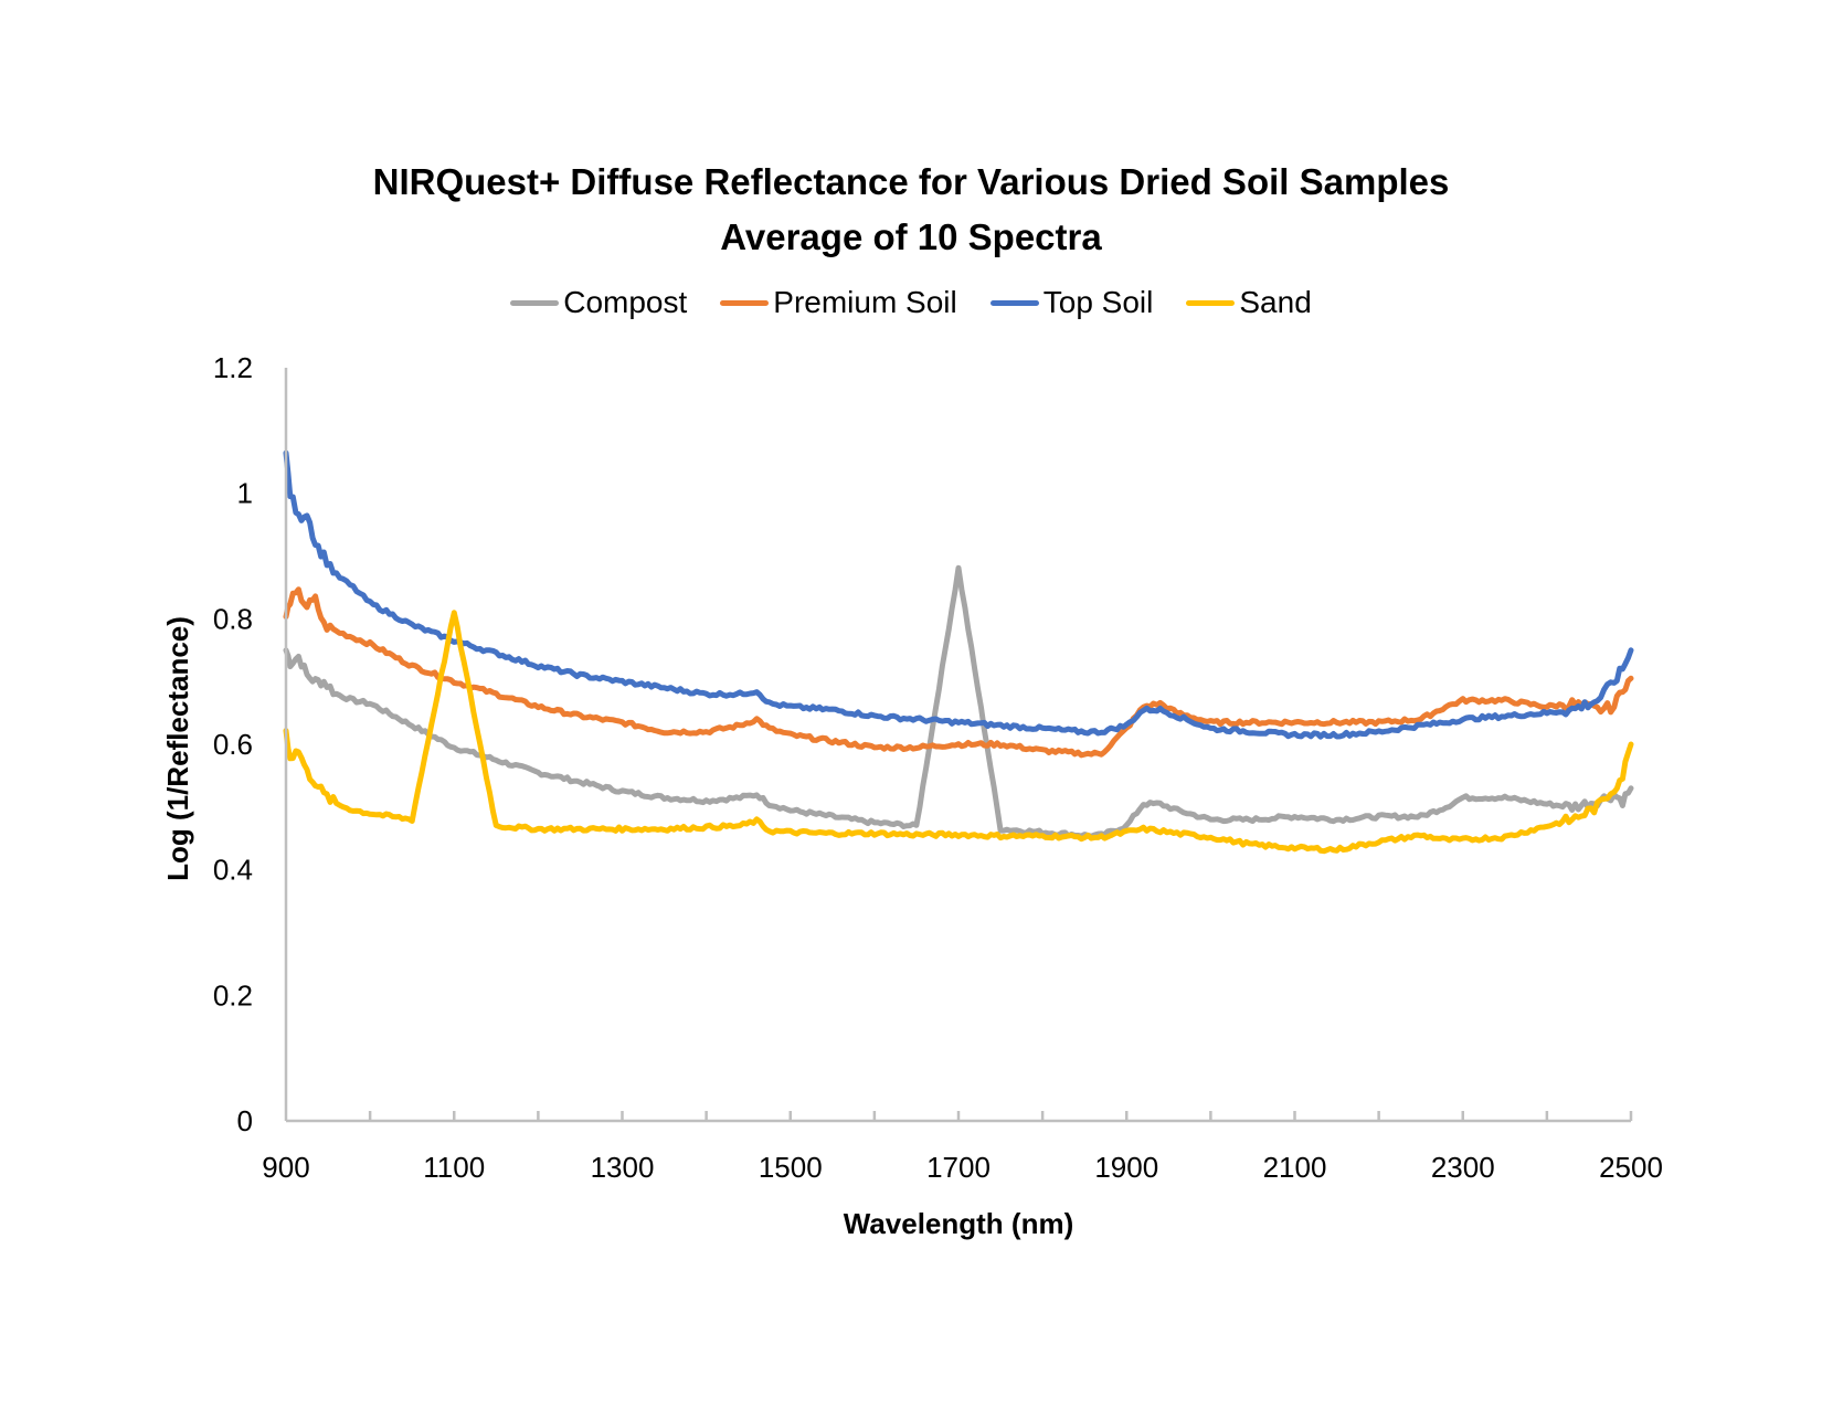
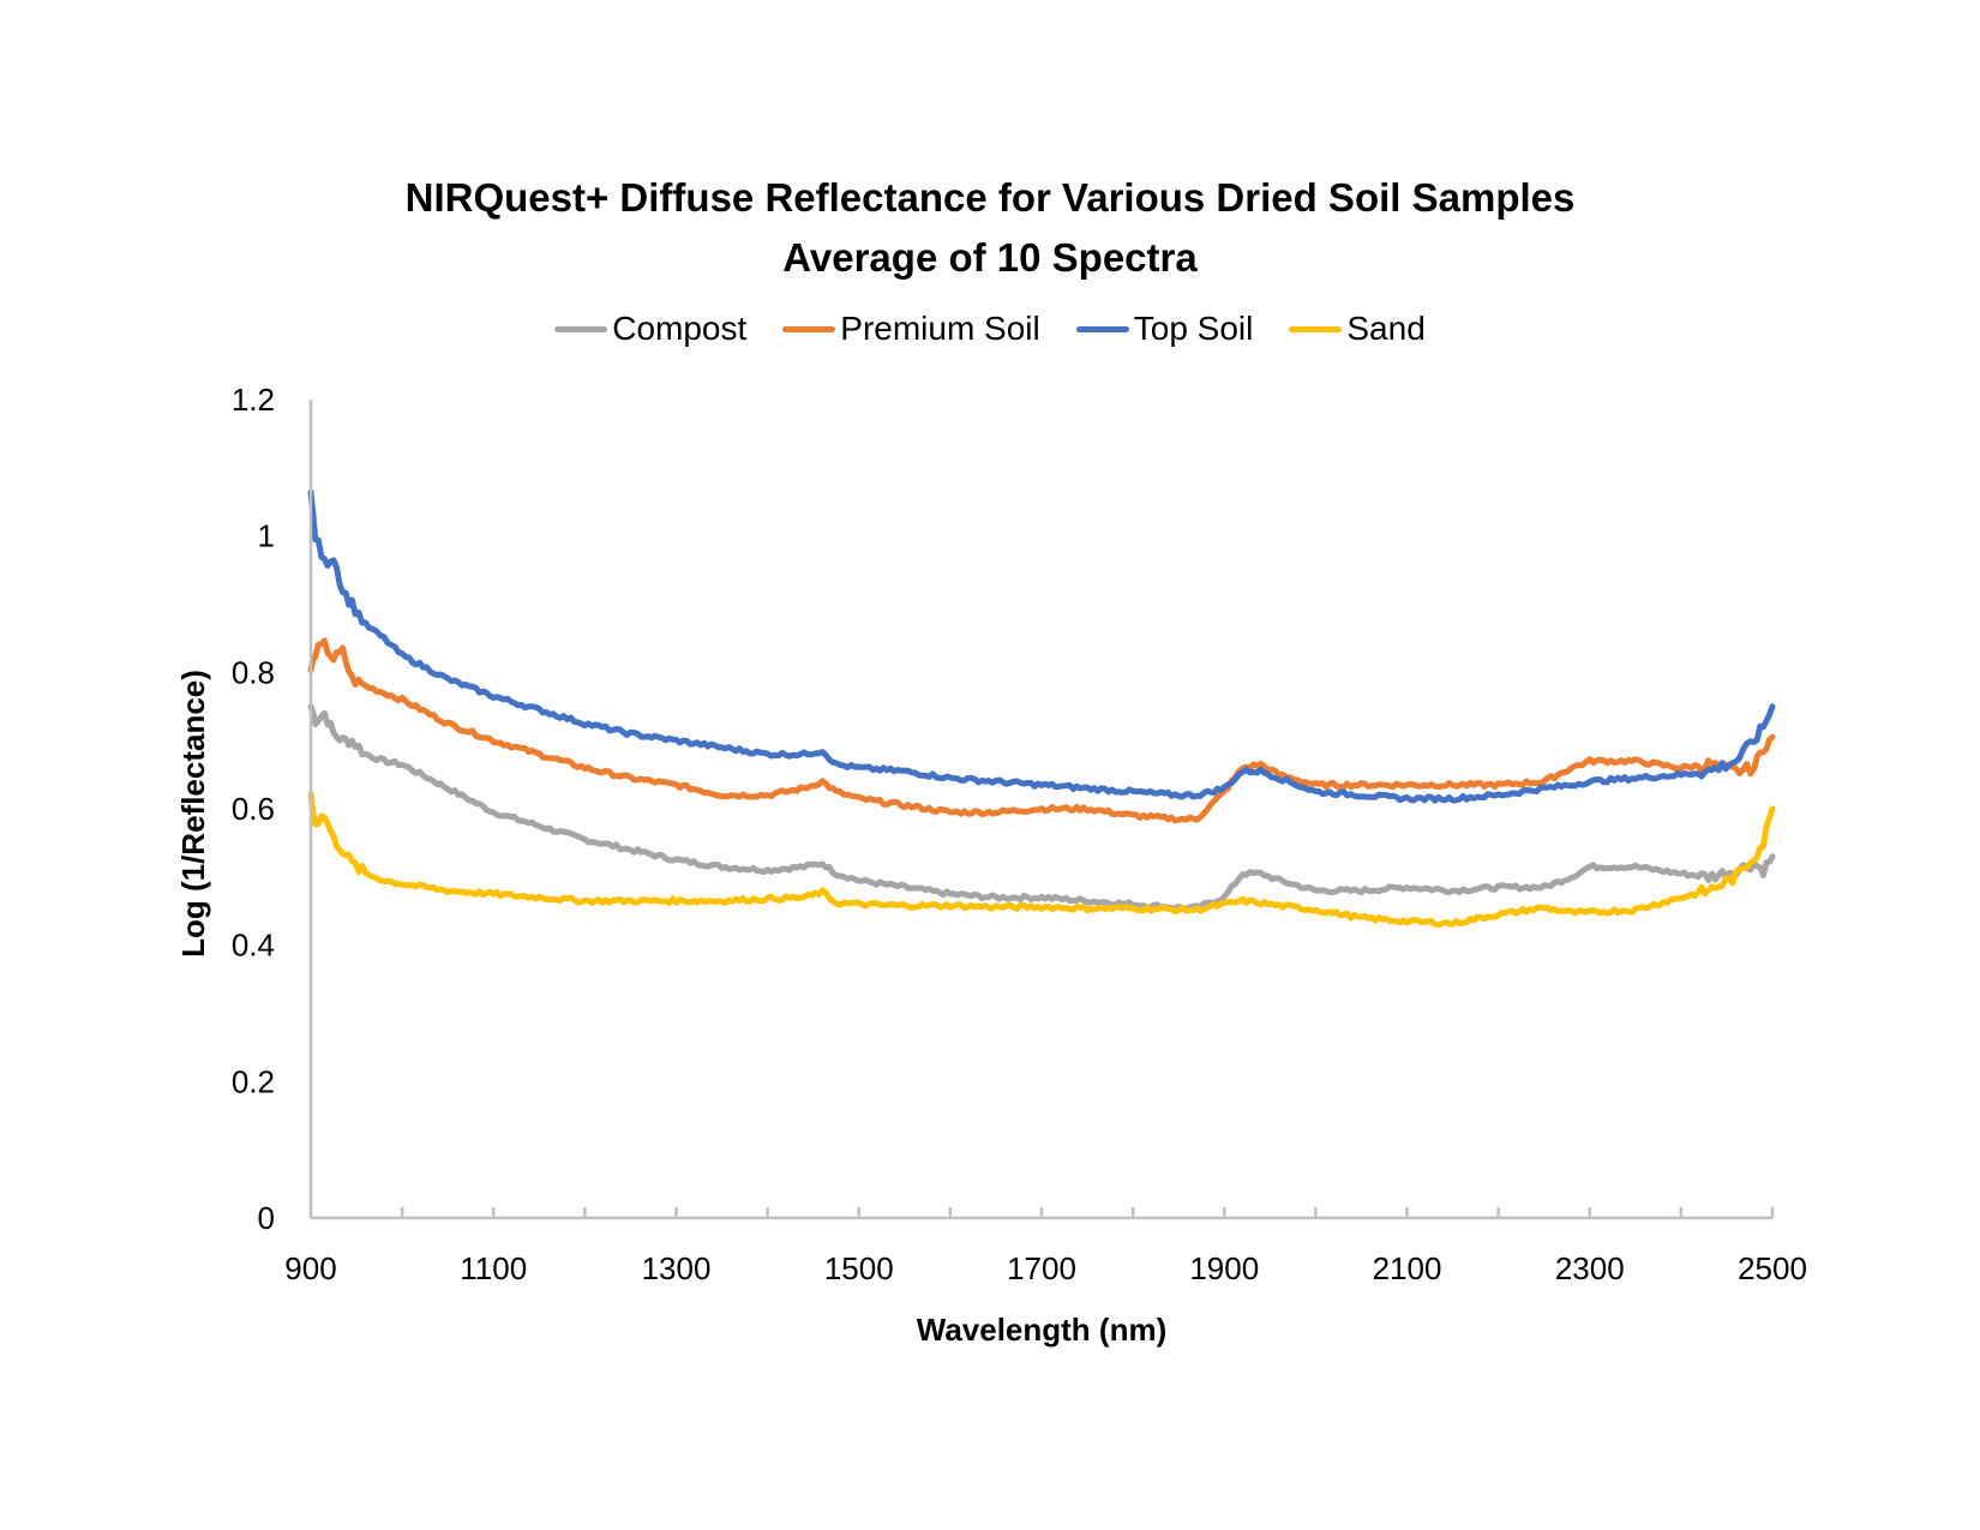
Sand/1100: 0.81 -> 0.47
Compost/1700: 0.88 -> 0.47
